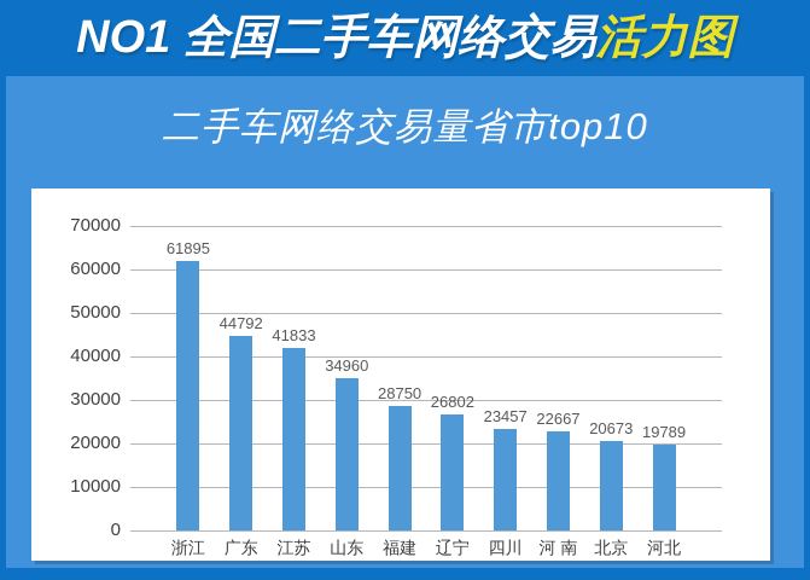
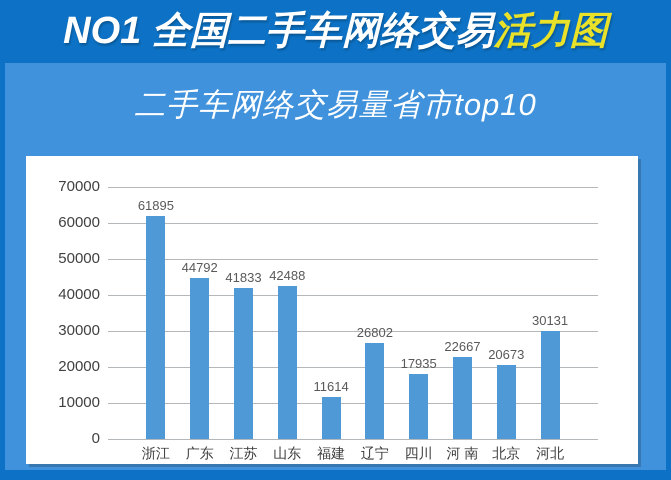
山东: 34960 -> 42488
福建: 28750 -> 11614
四川: 23457 -> 17935
河北: 19789 -> 30131
